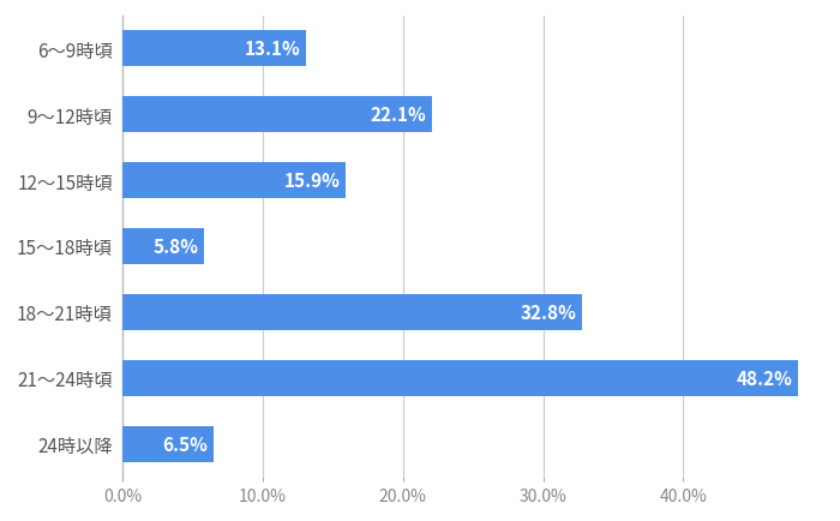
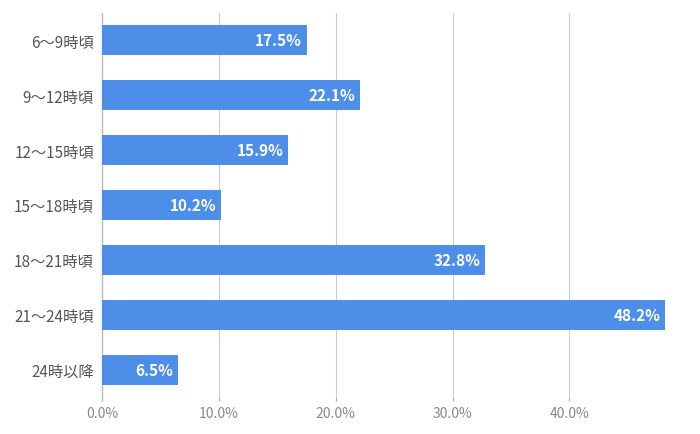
6～9時頃: 13.1% -> 17.5%
15～18時頃: 5.8% -> 10.2%
